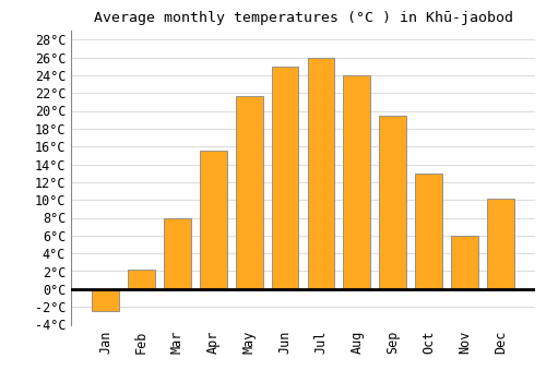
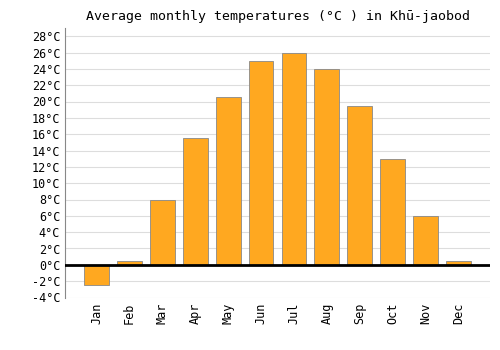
Feb: 2.2°C -> 0.5°C
May: 21.6°C -> 20.5°C
Dec: 10.2°C -> 0.5°C
